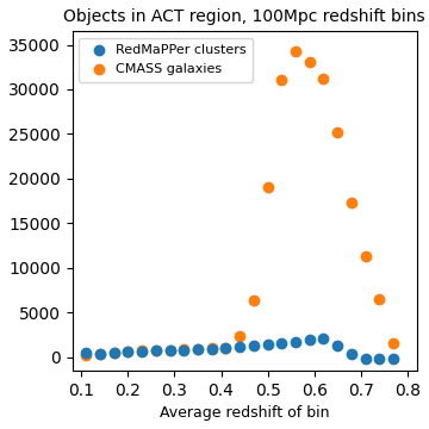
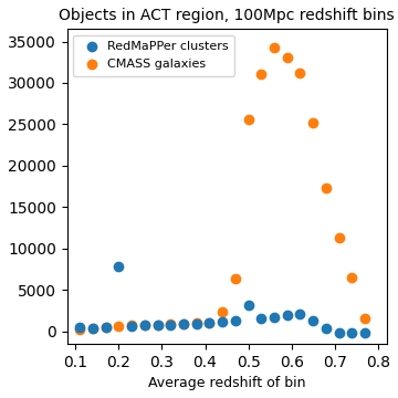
RedMaPPer clusters/0.2: 600 -> 7800
RedMaPPer clusters/0.5: 1400 -> 3200
CMASS galaxies/0.5: 19000 -> 25600
